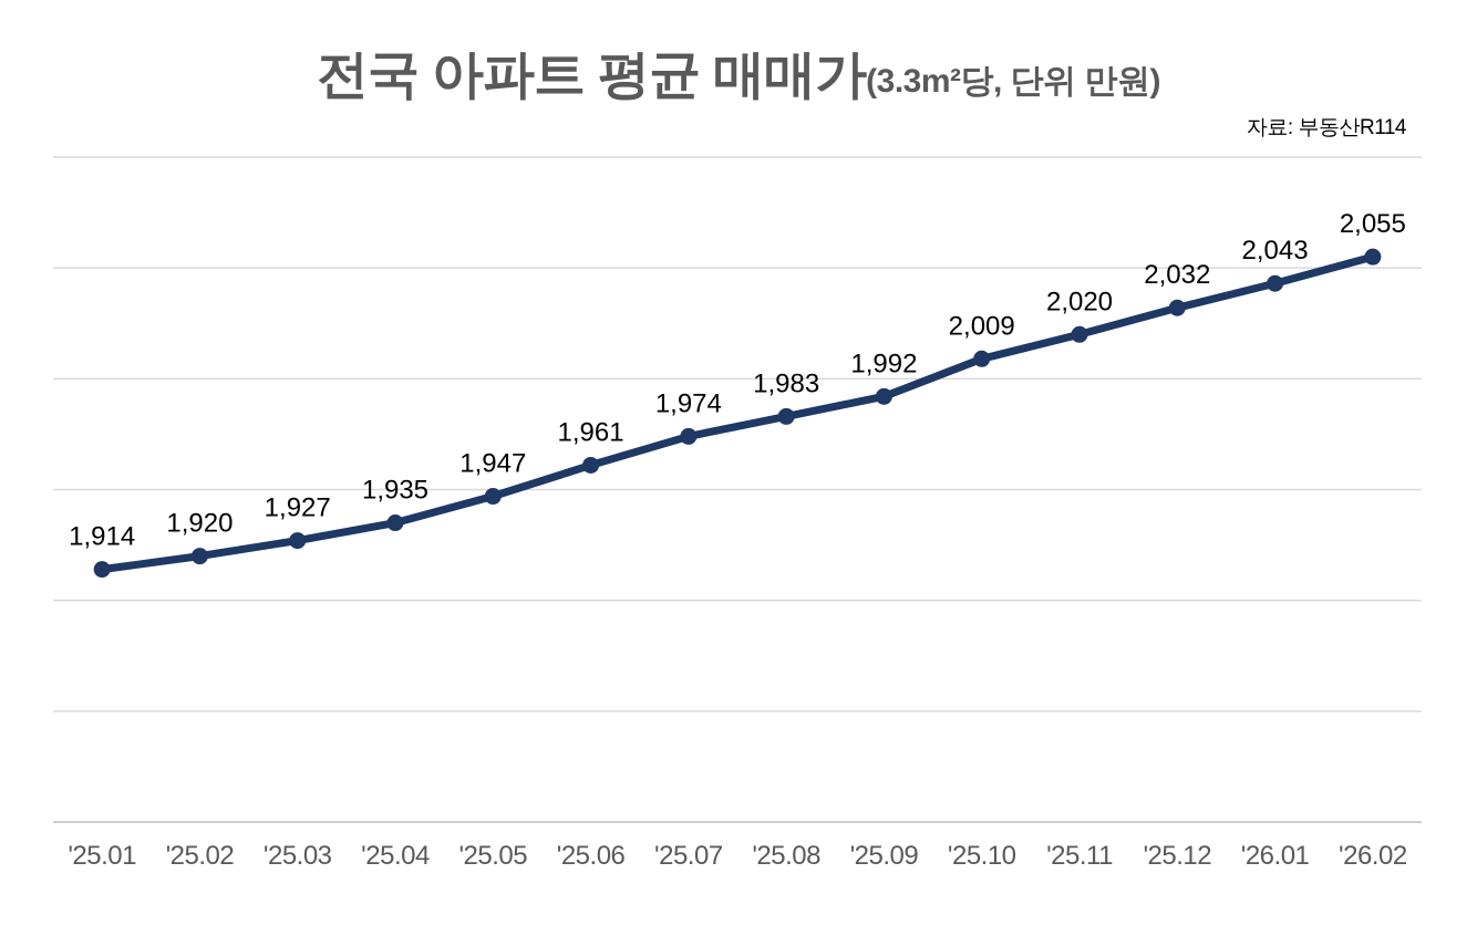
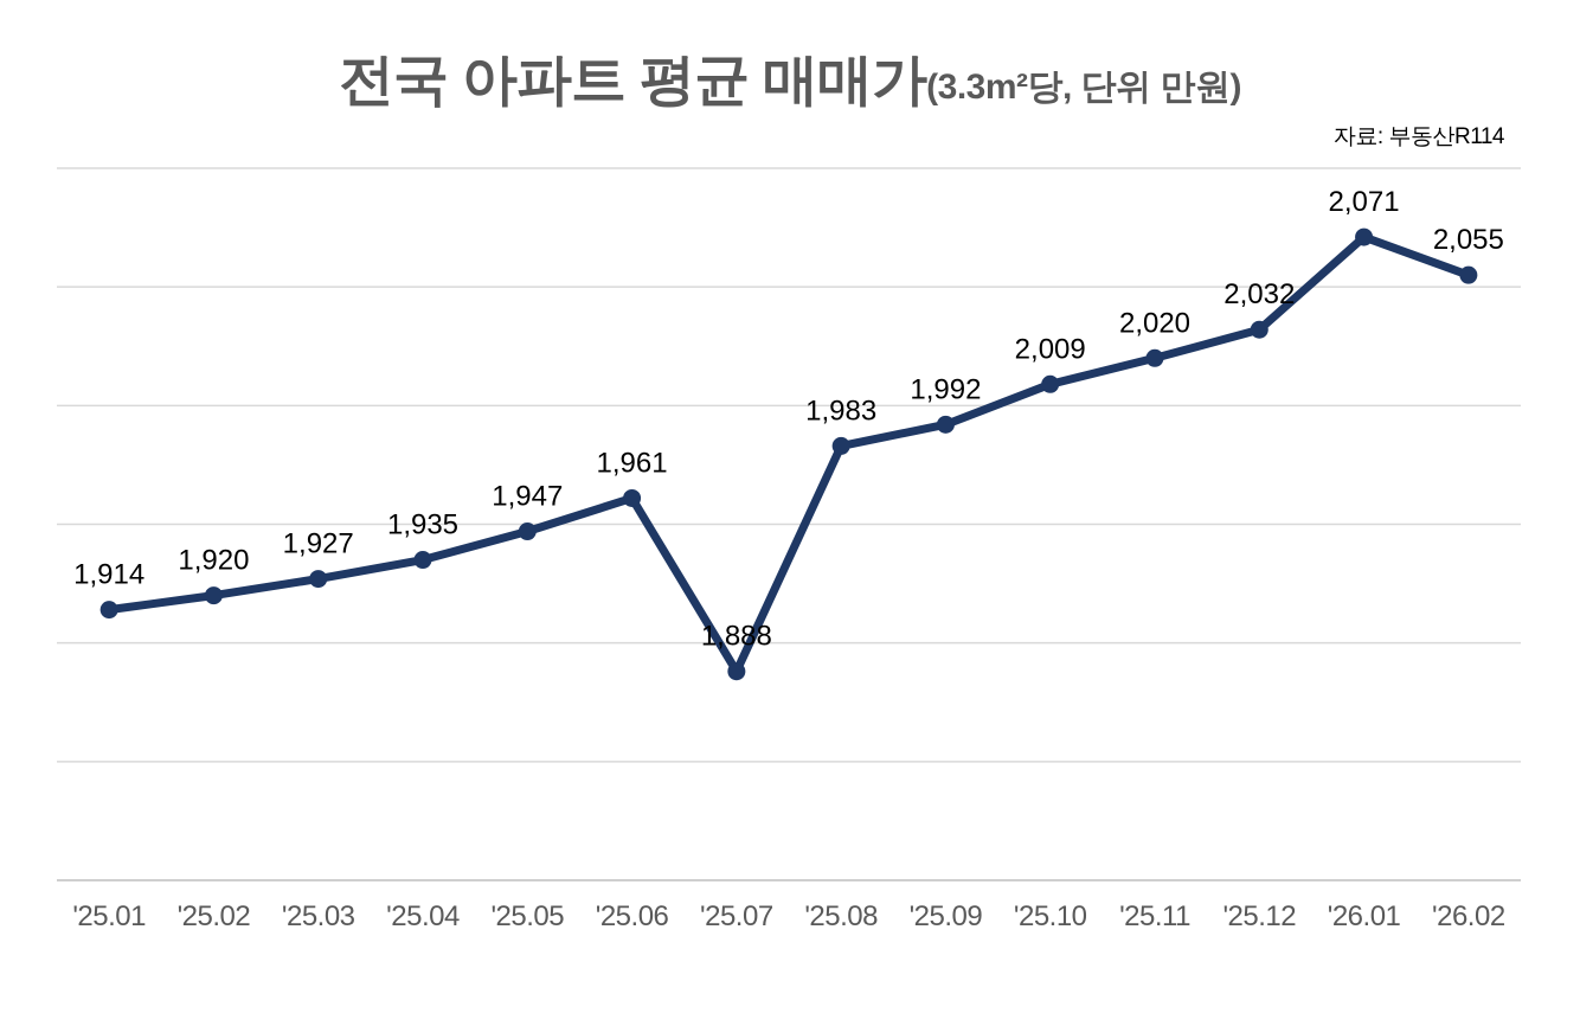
'25.07: 1,974 -> 1,888
'26.01: 2,043 -> 2,071
